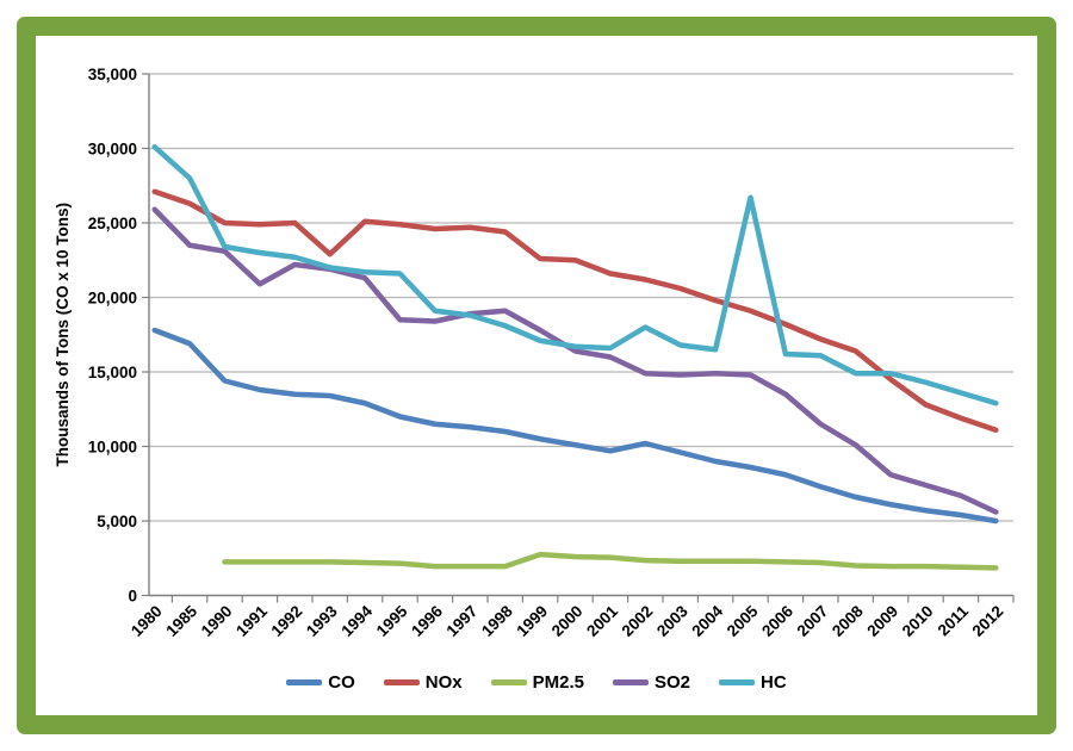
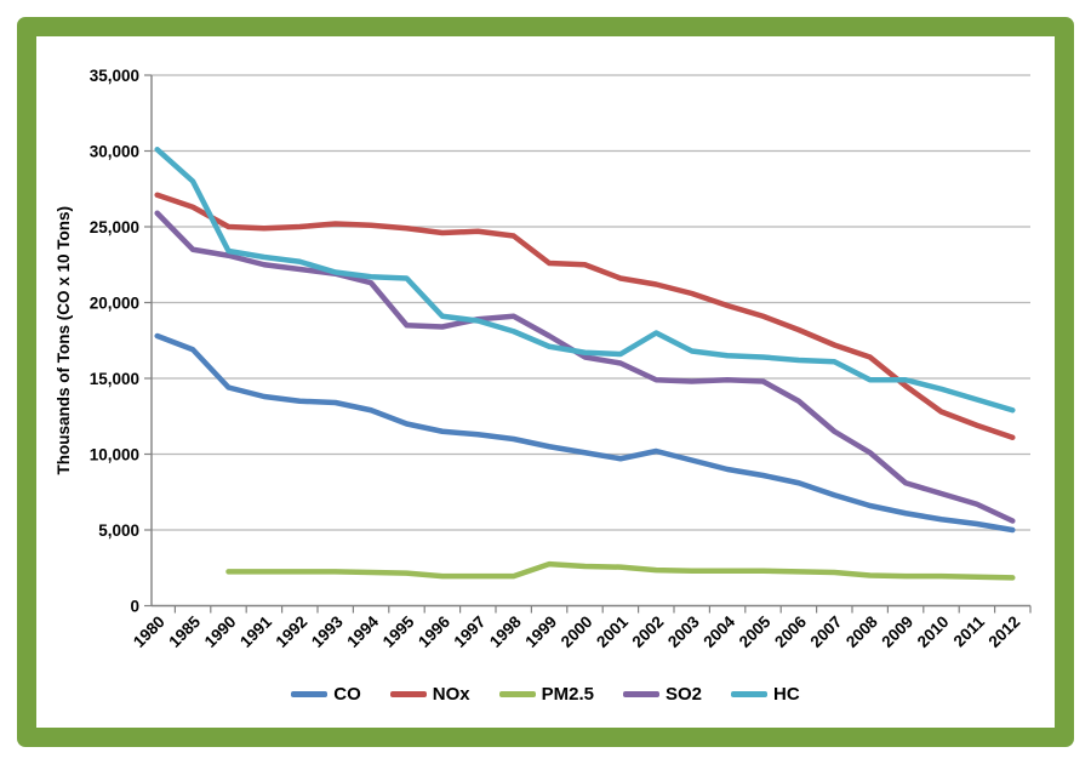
SO2/1991: 20900 -> 22500
NOx/1993: 22900 -> 25200
HC/2005: 26700 -> 16400
